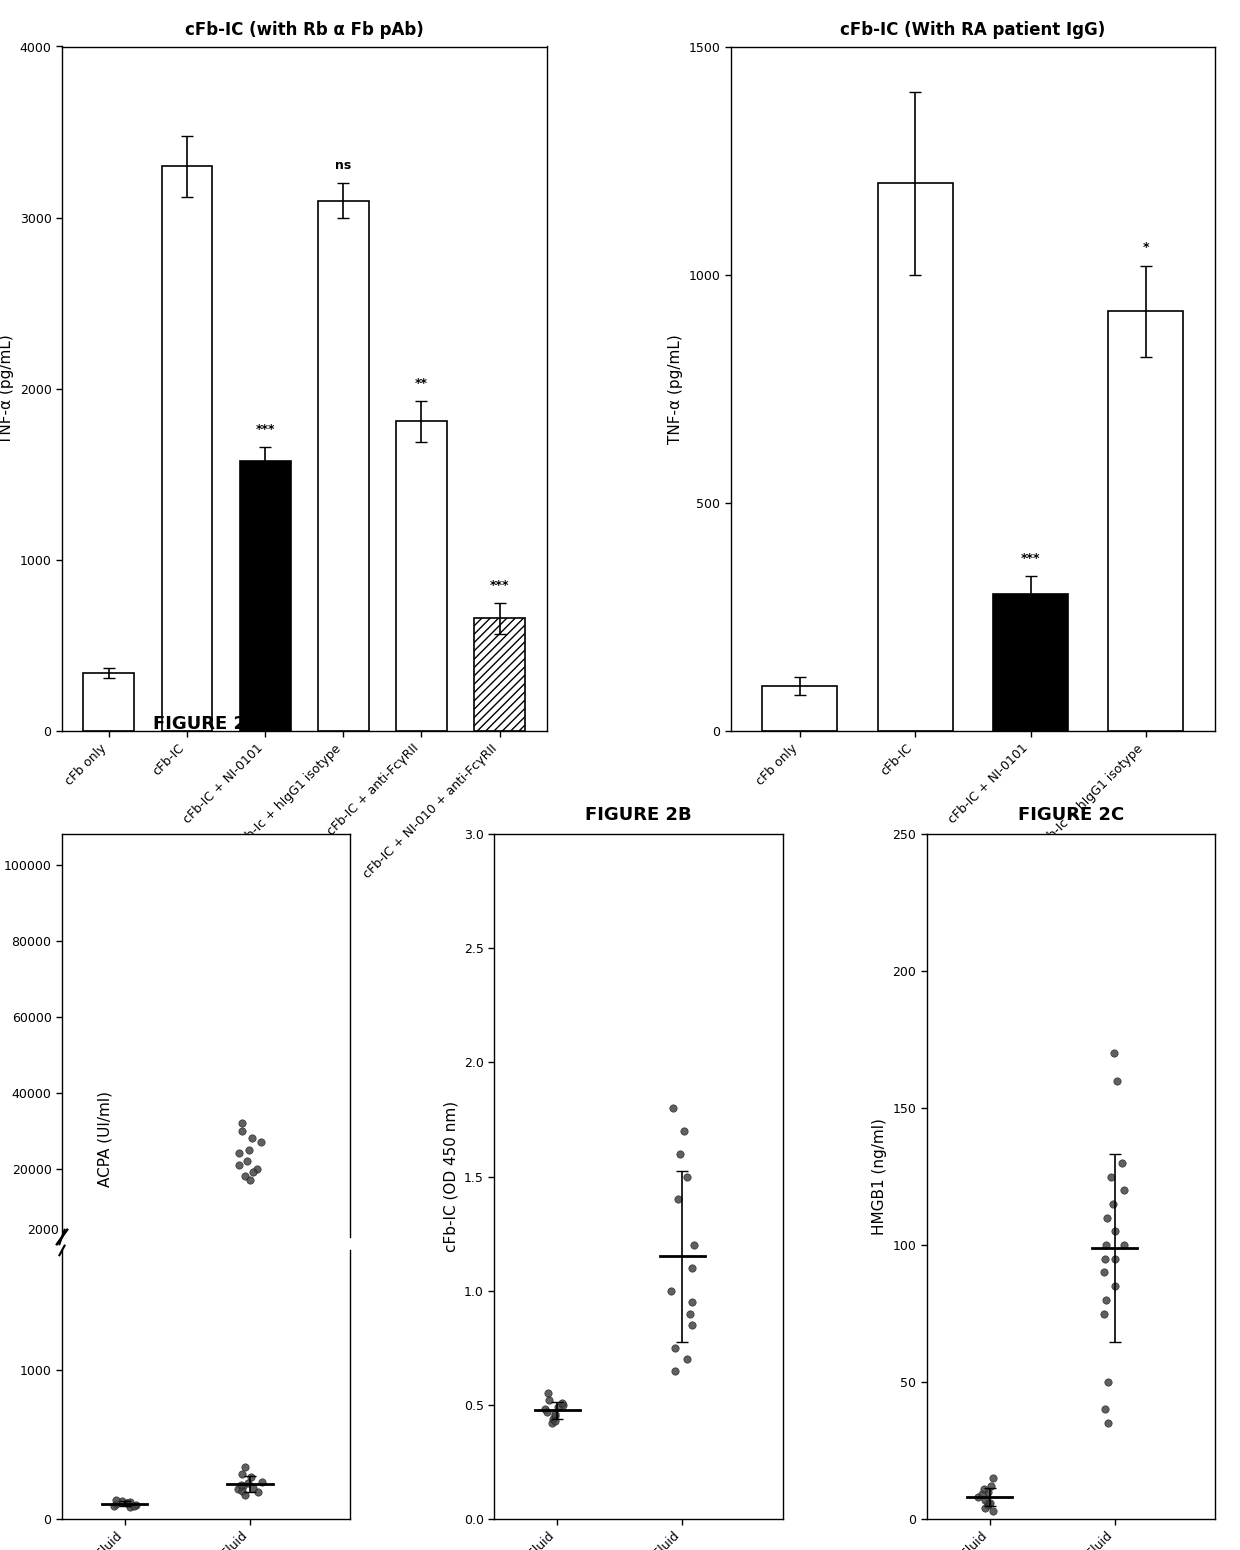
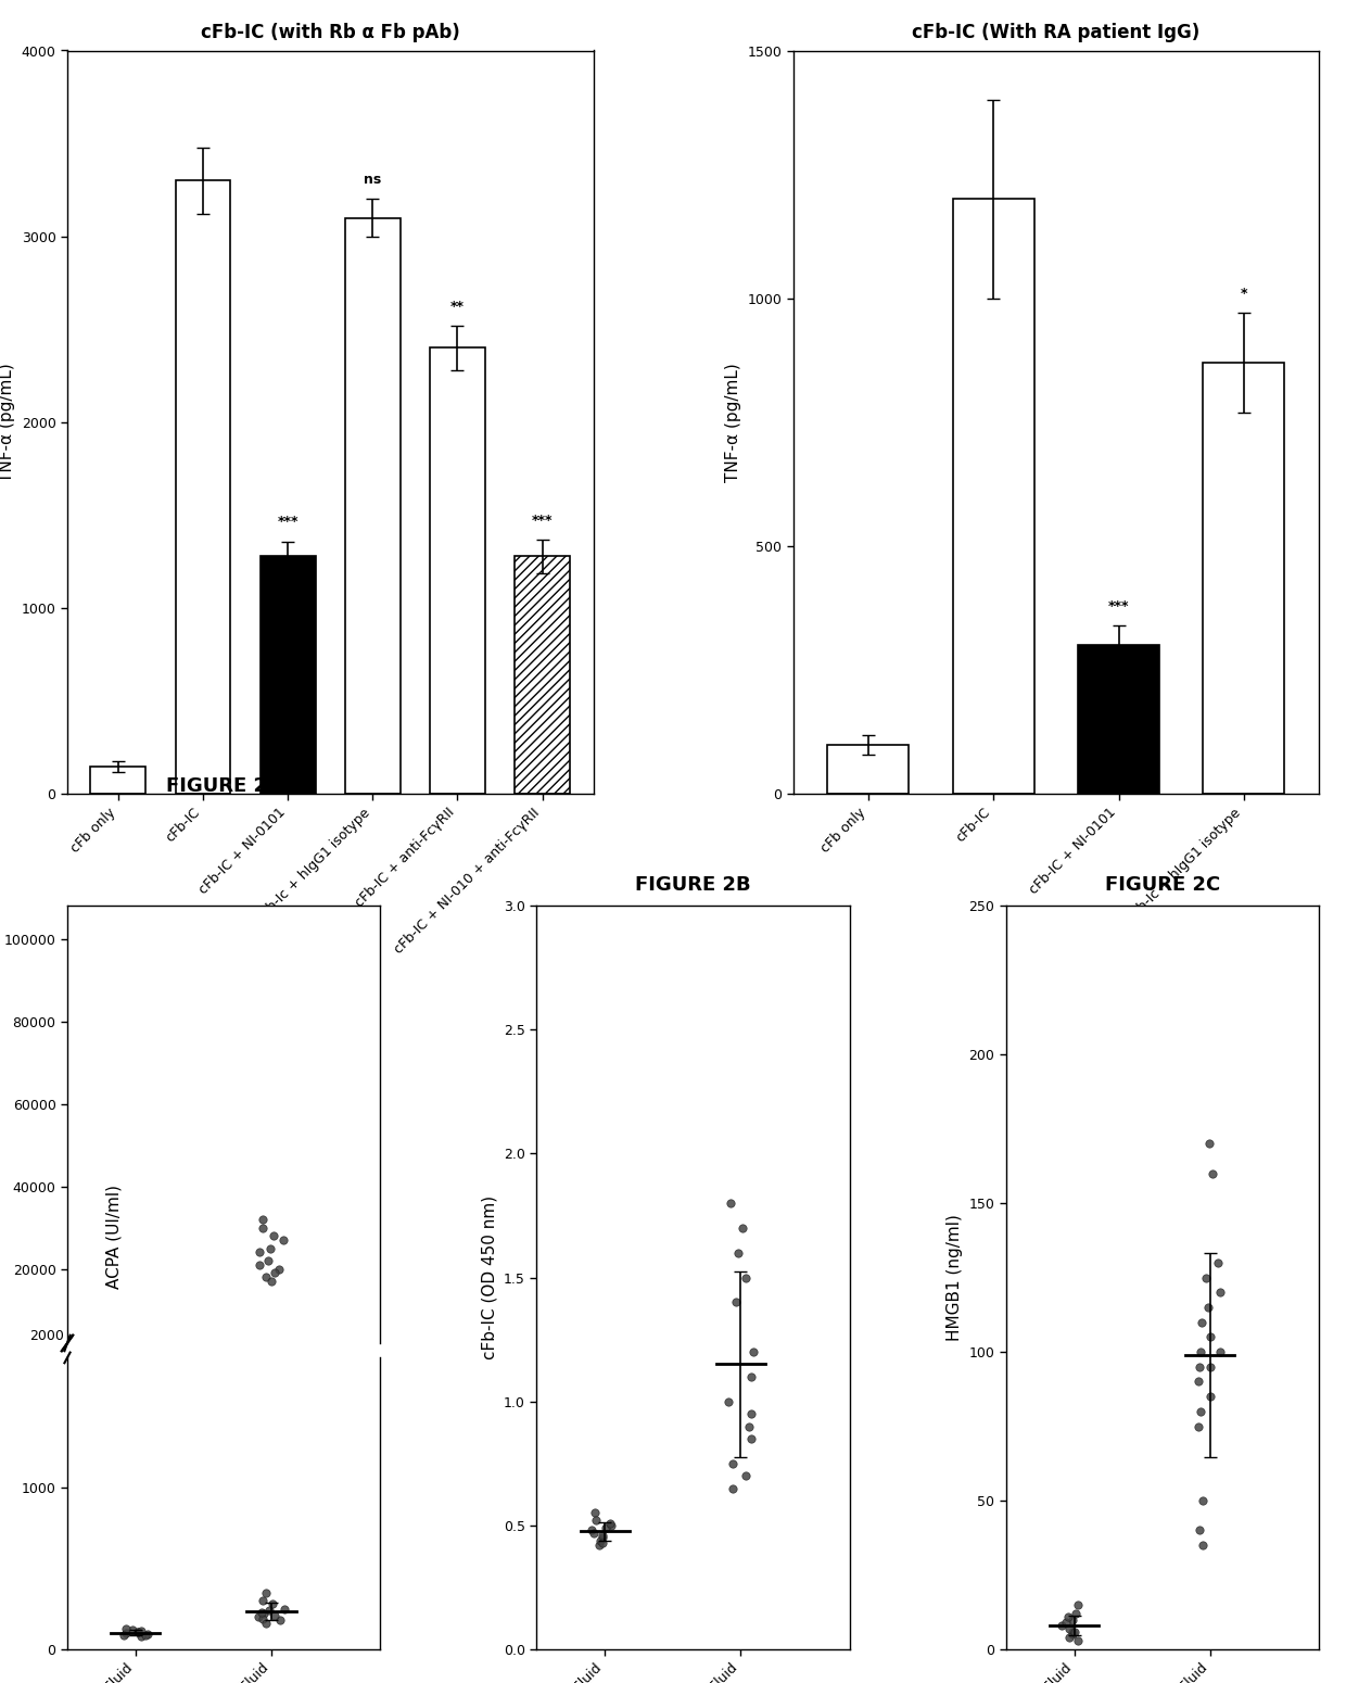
cFb-IC (with Rb α Fb pAb)/cFb only: 340 -> 150
cFb-IC (with Rb α Fb pAb)/cFb-IC + NI-0101: 1580 -> 1280
cFb-IC (with Rb α Fb pAb)/cFb-IC + anti-FcγRII: 1810 -> 2400
cFb-IC (with Rb α Fb pAb)/cFb-IC + NI-010 + anti-FcγRII: 660 -> 1280
cFb-IC (With RA patient IgG)/cFb-Ic + hIgG1 isotype: 920 -> 870
